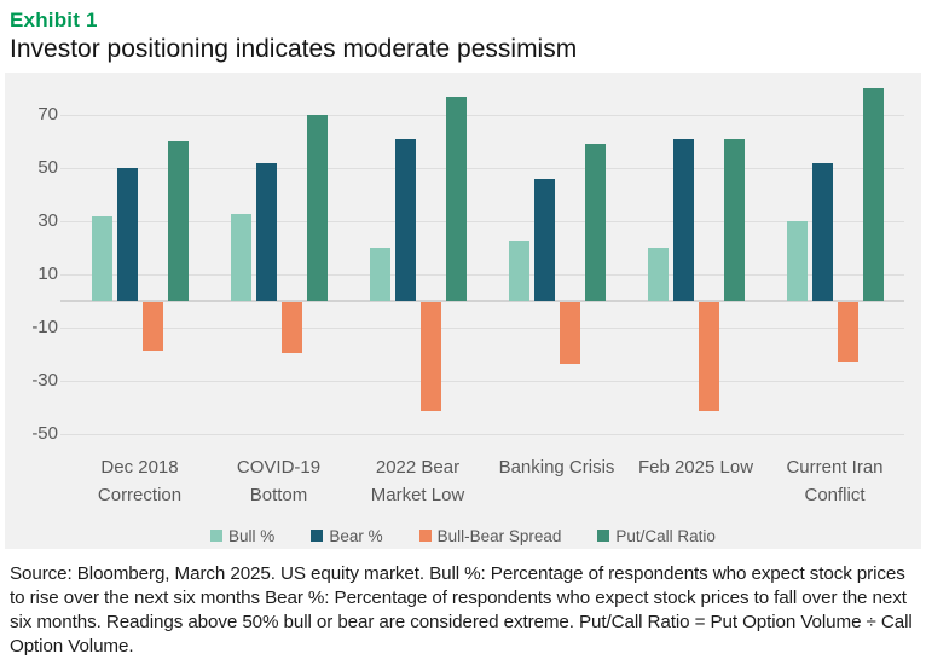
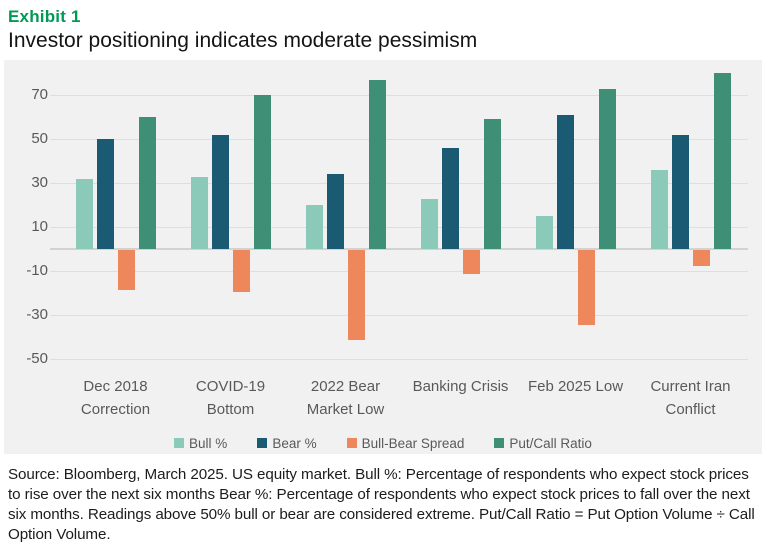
Bear %/2022 Bear Market Low: 61 -> 34
Bull-Bear Spread/Banking Crisis: -23 -> -11
Bull %/Feb 2025 Low: 20 -> 15
Bull-Bear Spread/Feb 2025 Low: -41 -> -34
Put/Call Ratio/Feb 2025 Low: 61 -> 73
Bull %/Current Iran Conflict: 30 -> 36
Bull-Bear Spread/Current Iran Conflict: -22 -> -7
